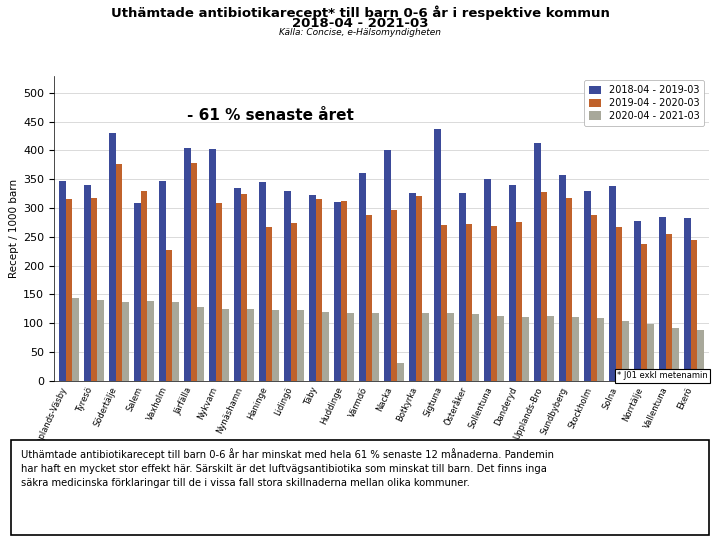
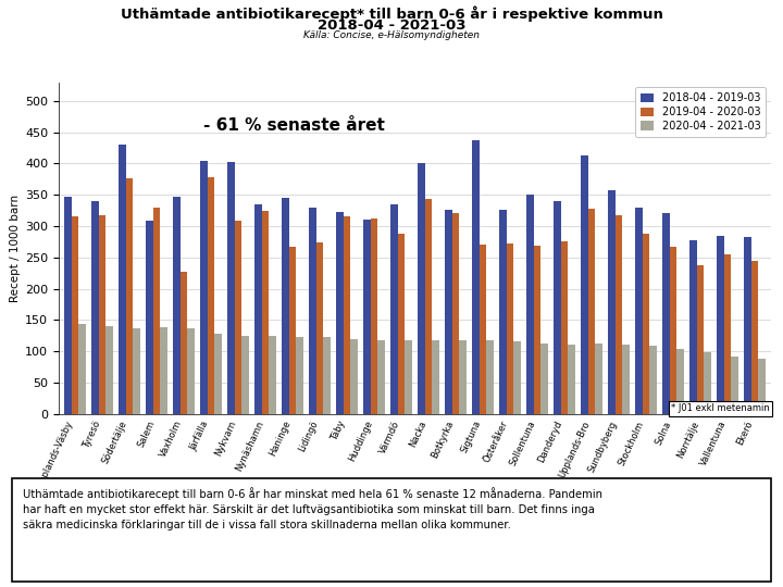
2018-04 - 2019-03/Värmdö: 360 -> 335
2019-04 - 2020-03/Nacka: 296 -> 343
2020-04 - 2021-03/Nacka: 30 -> 118
2018-04 - 2019-03/Solna: 338 -> 320
